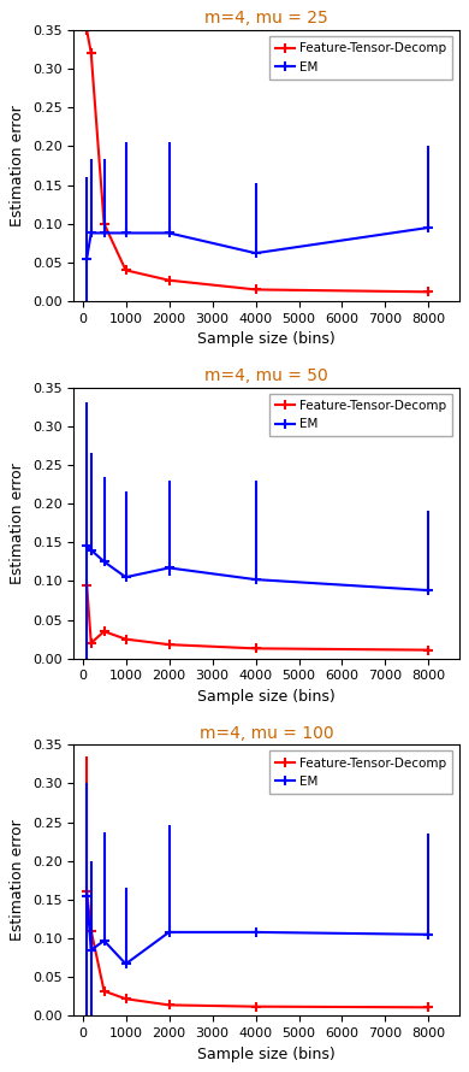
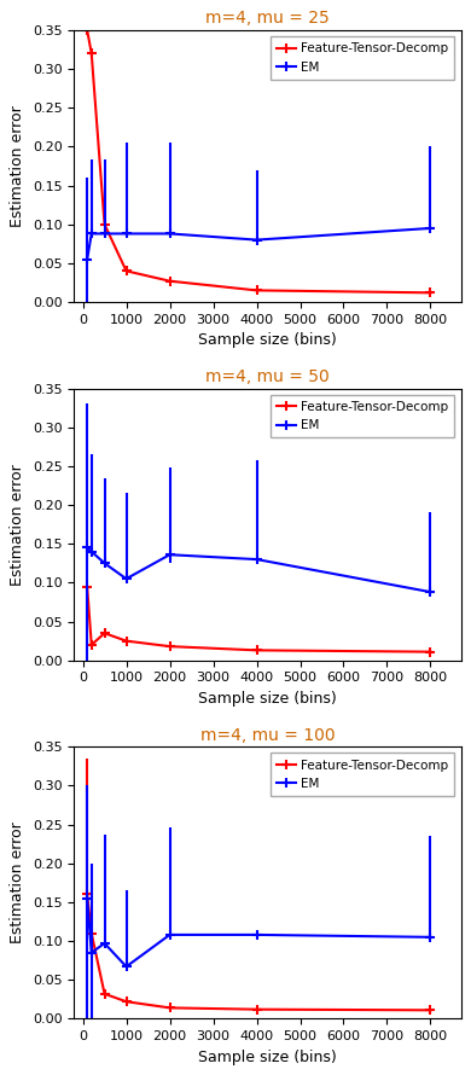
m=4, mu = 25/EM/4000: 0.062 -> 0.080
m=4, mu = 50/EM/2000: 0.117 -> 0.136
m=4, mu = 50/EM/4000: 0.102 -> 0.130
